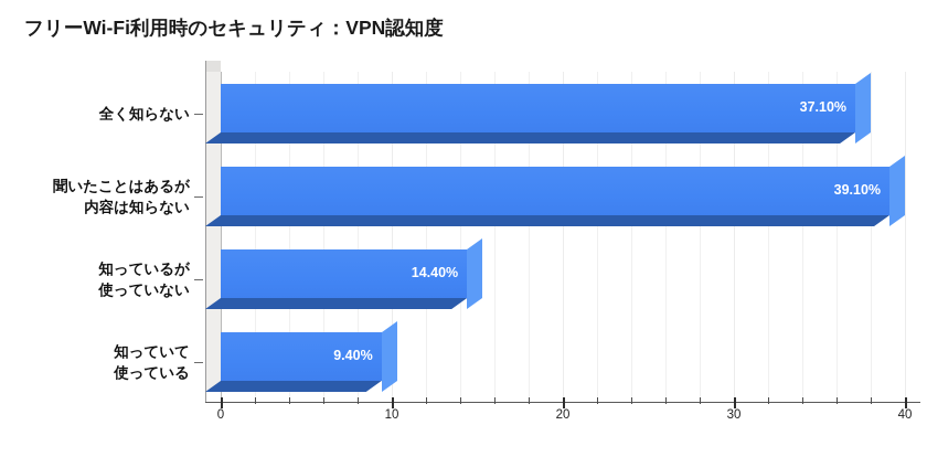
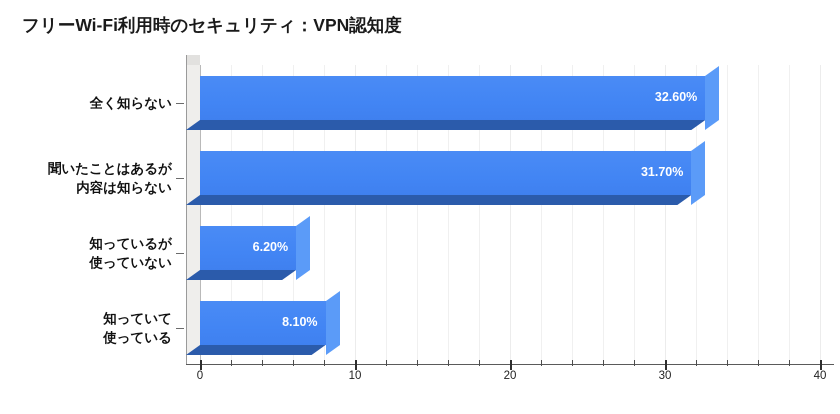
全く知らない: 37.10% -> 32.60%
聞いたことはあるが 内容は知らない: 39.10% -> 31.70%
知っているが 使っていない: 14.40% -> 6.20%
知っていて 使っている: 9.40% -> 8.10%
